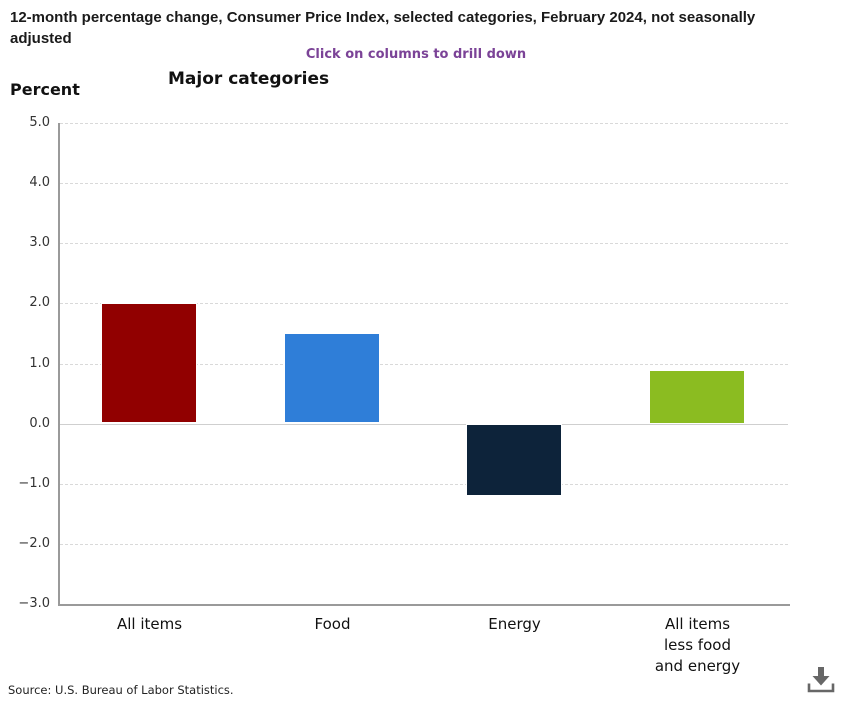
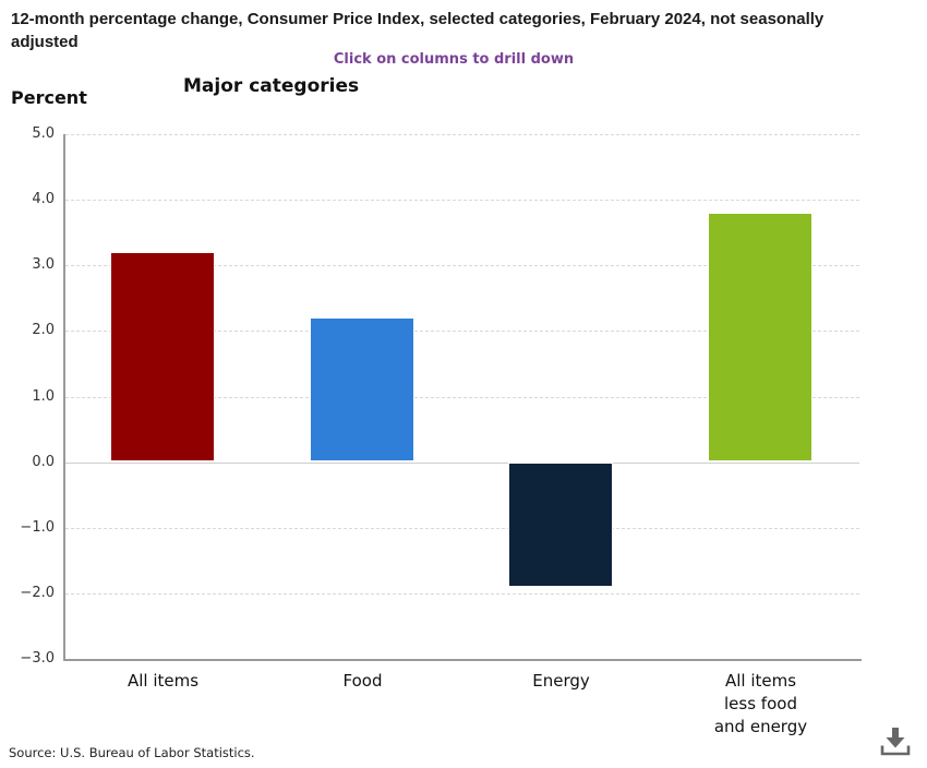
All items: 2.0 -> 3.2
Food: 1.5 -> 2.2
Energy: -1.2 -> -1.9
All items less food and energy: 0.9 -> 3.8
